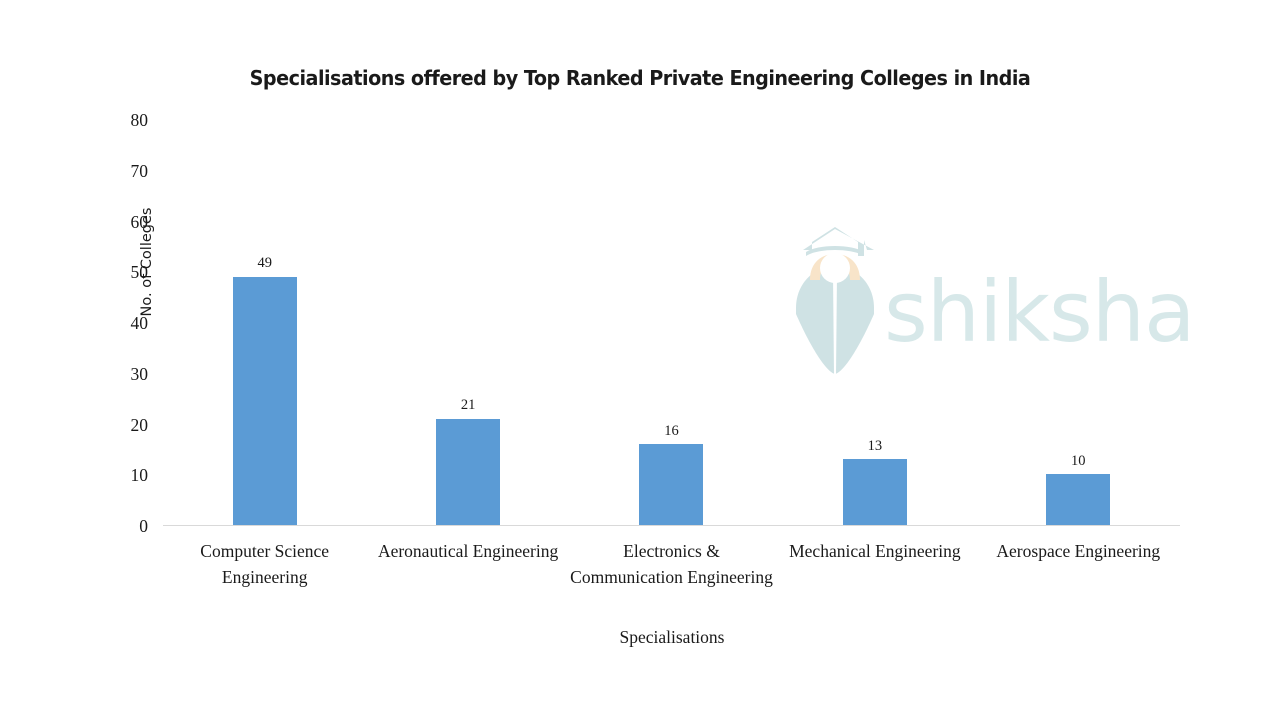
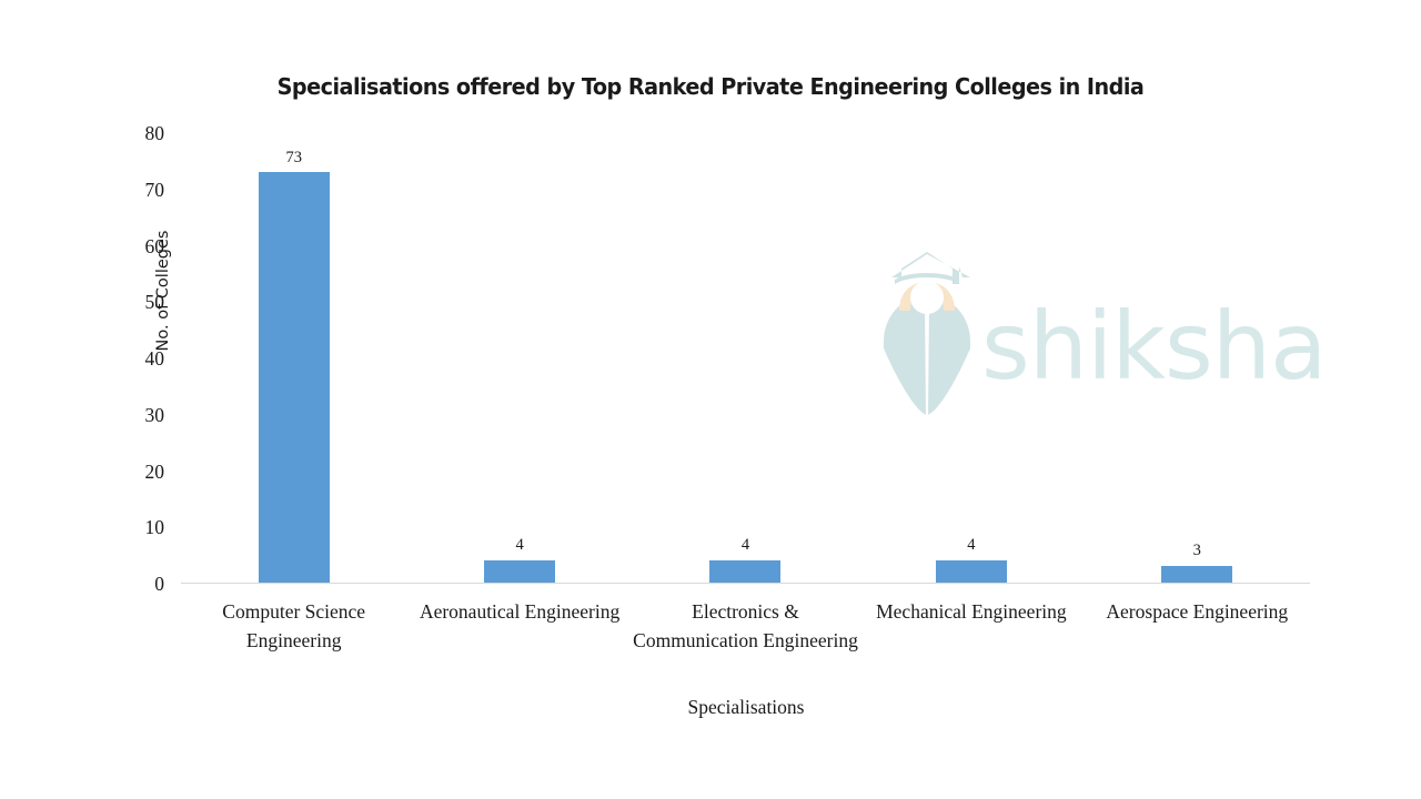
Computer Science Engineering: 49 -> 73
Aeronautical Engineering: 21 -> 4
Electronics & Communication Engineering: 16 -> 4
Mechanical Engineering: 13 -> 4
Aerospace Engineering: 10 -> 3
